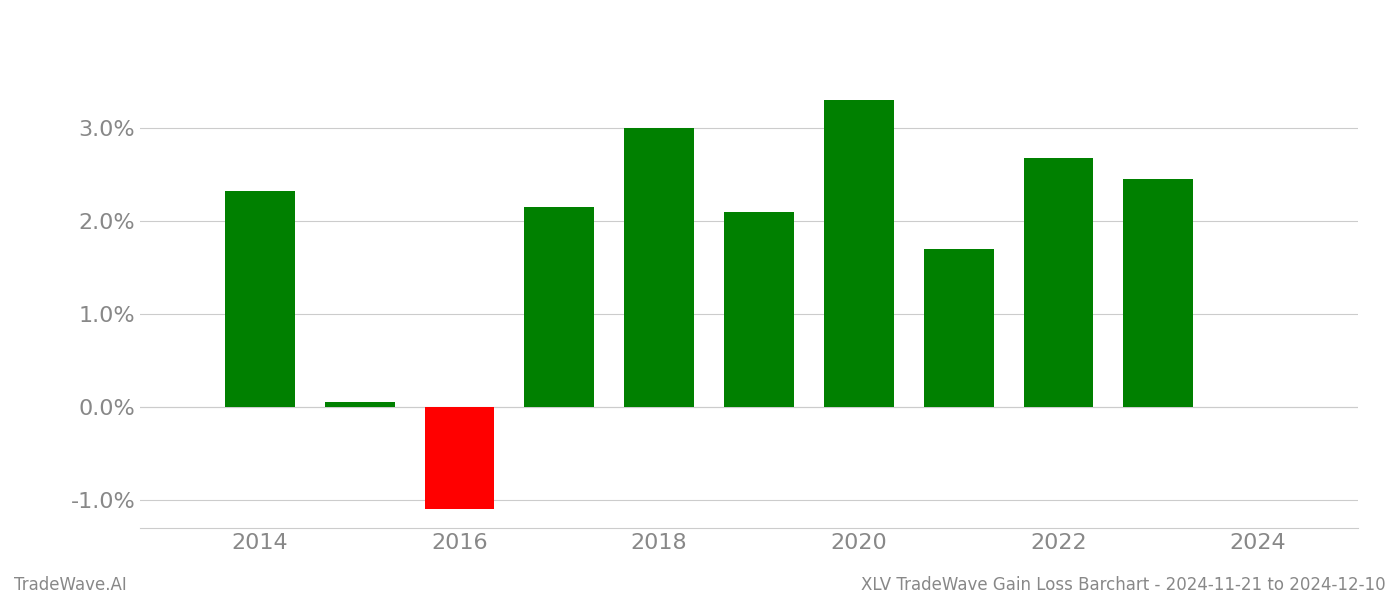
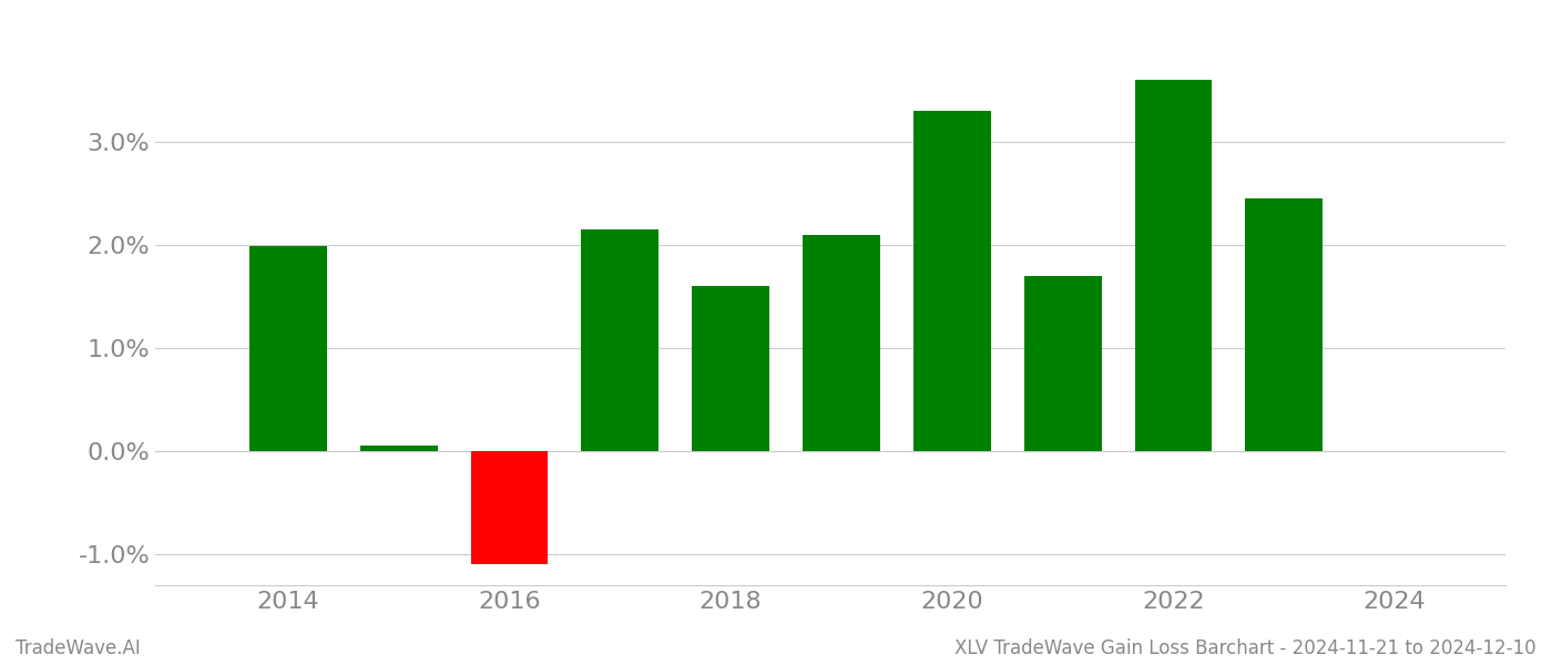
2014: 2.32% -> 1.99%
2018: 3.00% -> 1.60%
2022: 2.68% -> 3.60%
